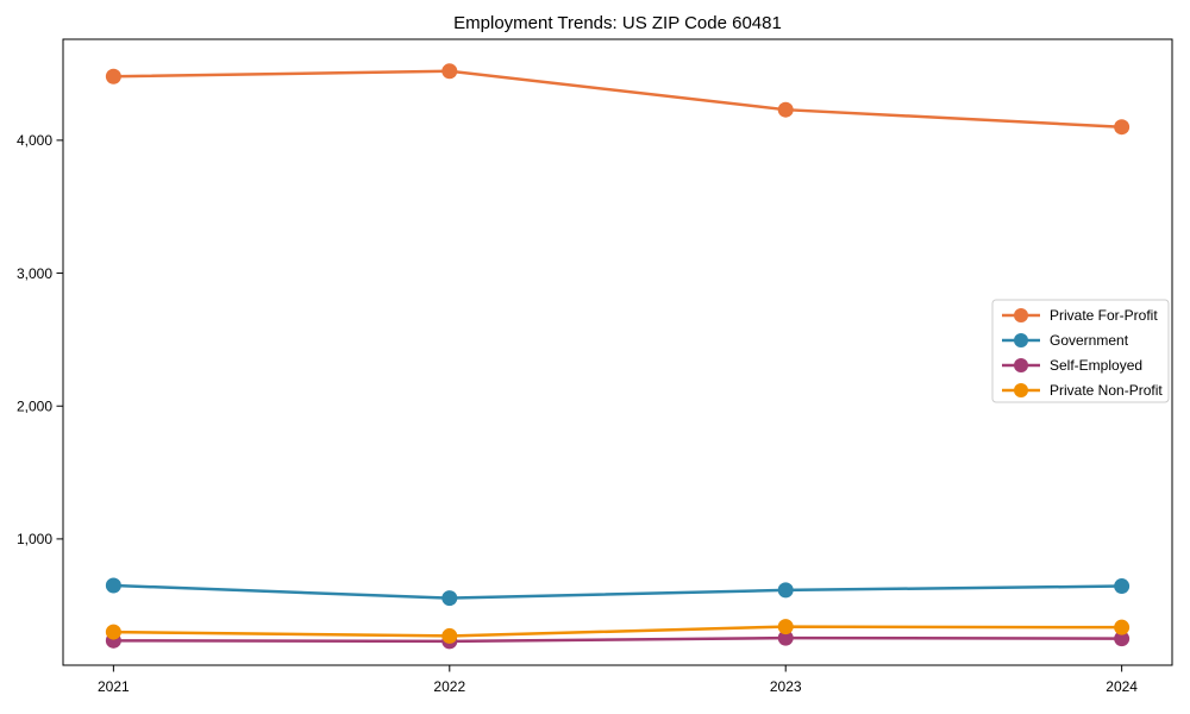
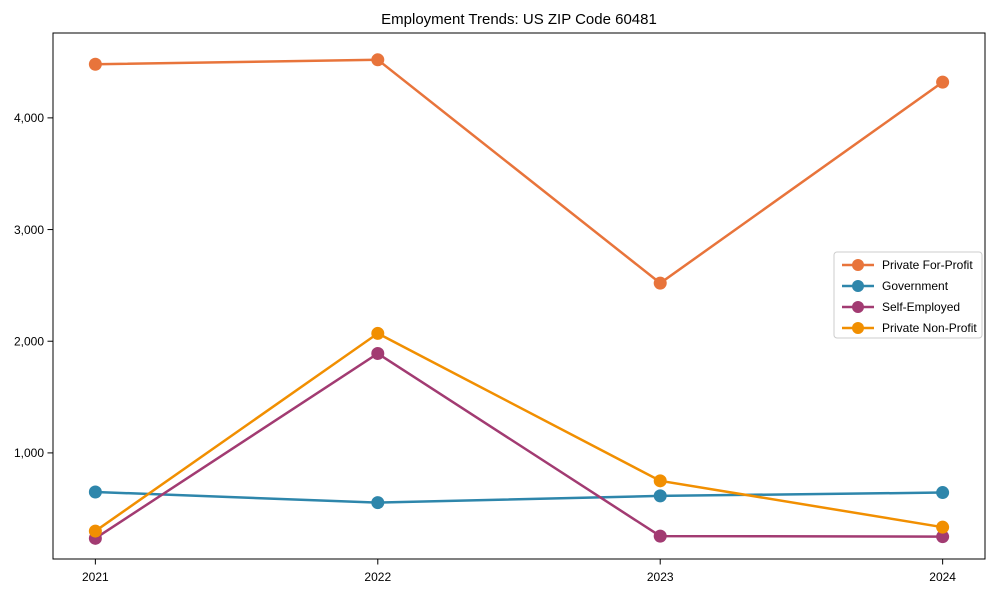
Self-Employed/2022: 230 -> 1890
Private Non-Profit/2022: 270 -> 2070
Private For-Profit/2023: 4230 -> 2520
Private Non-Profit/2023: 340 -> 750
Private For-Profit/2024: 4100 -> 4320
